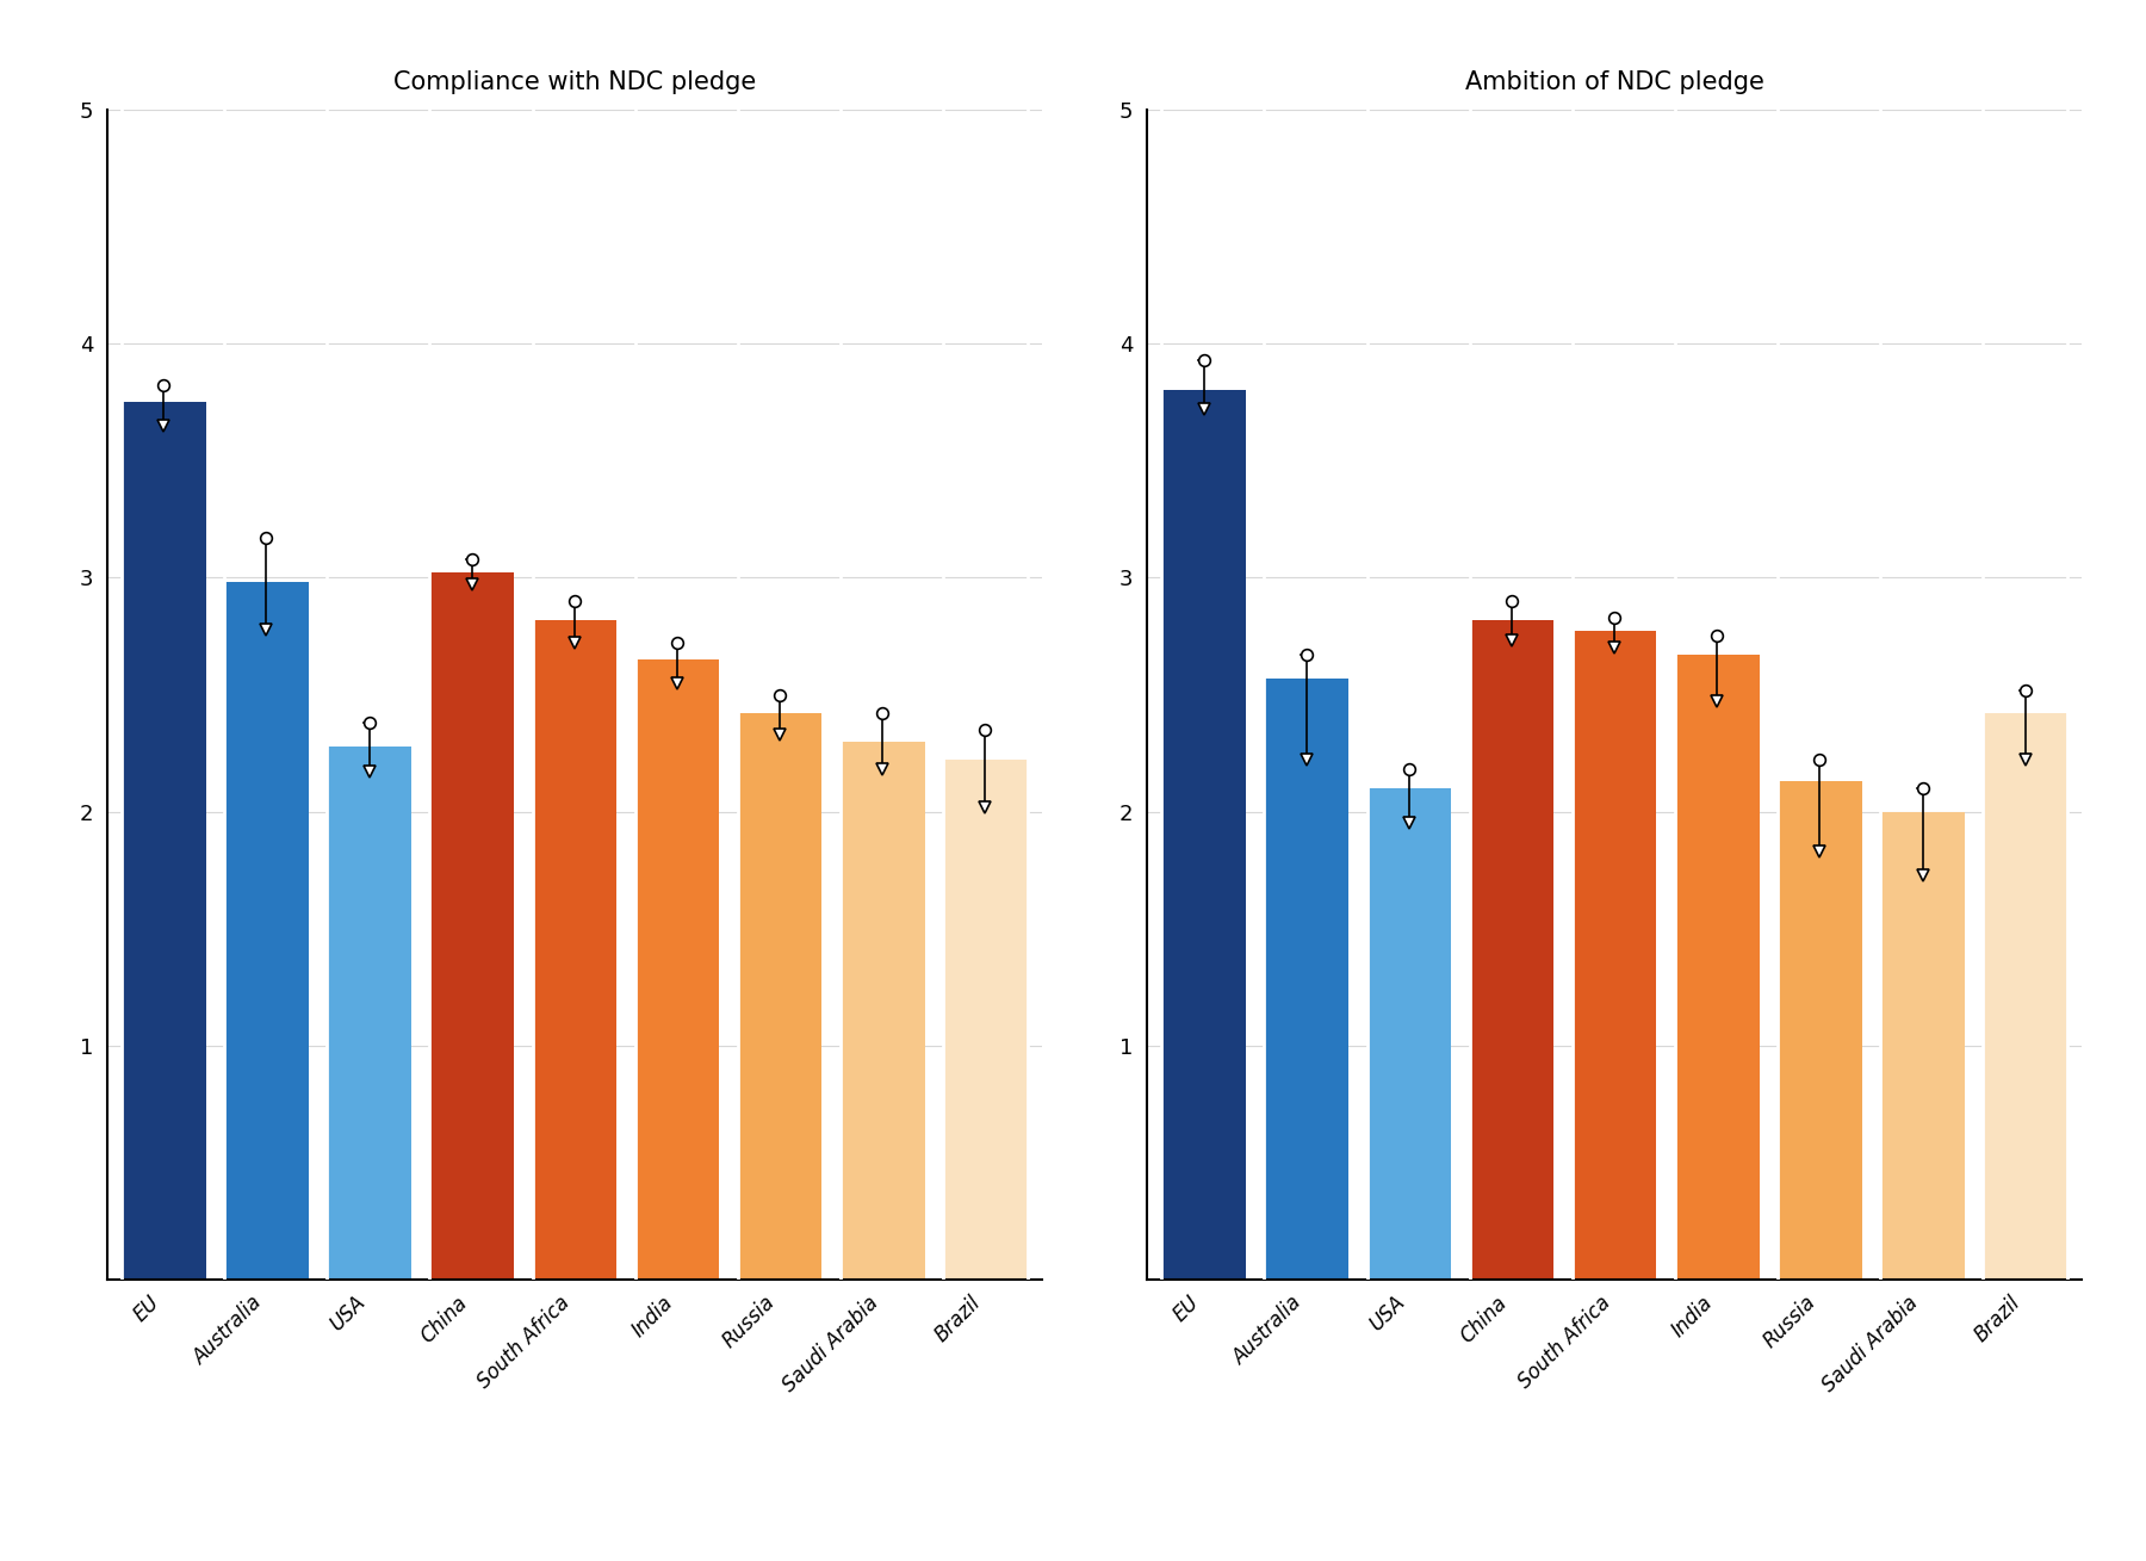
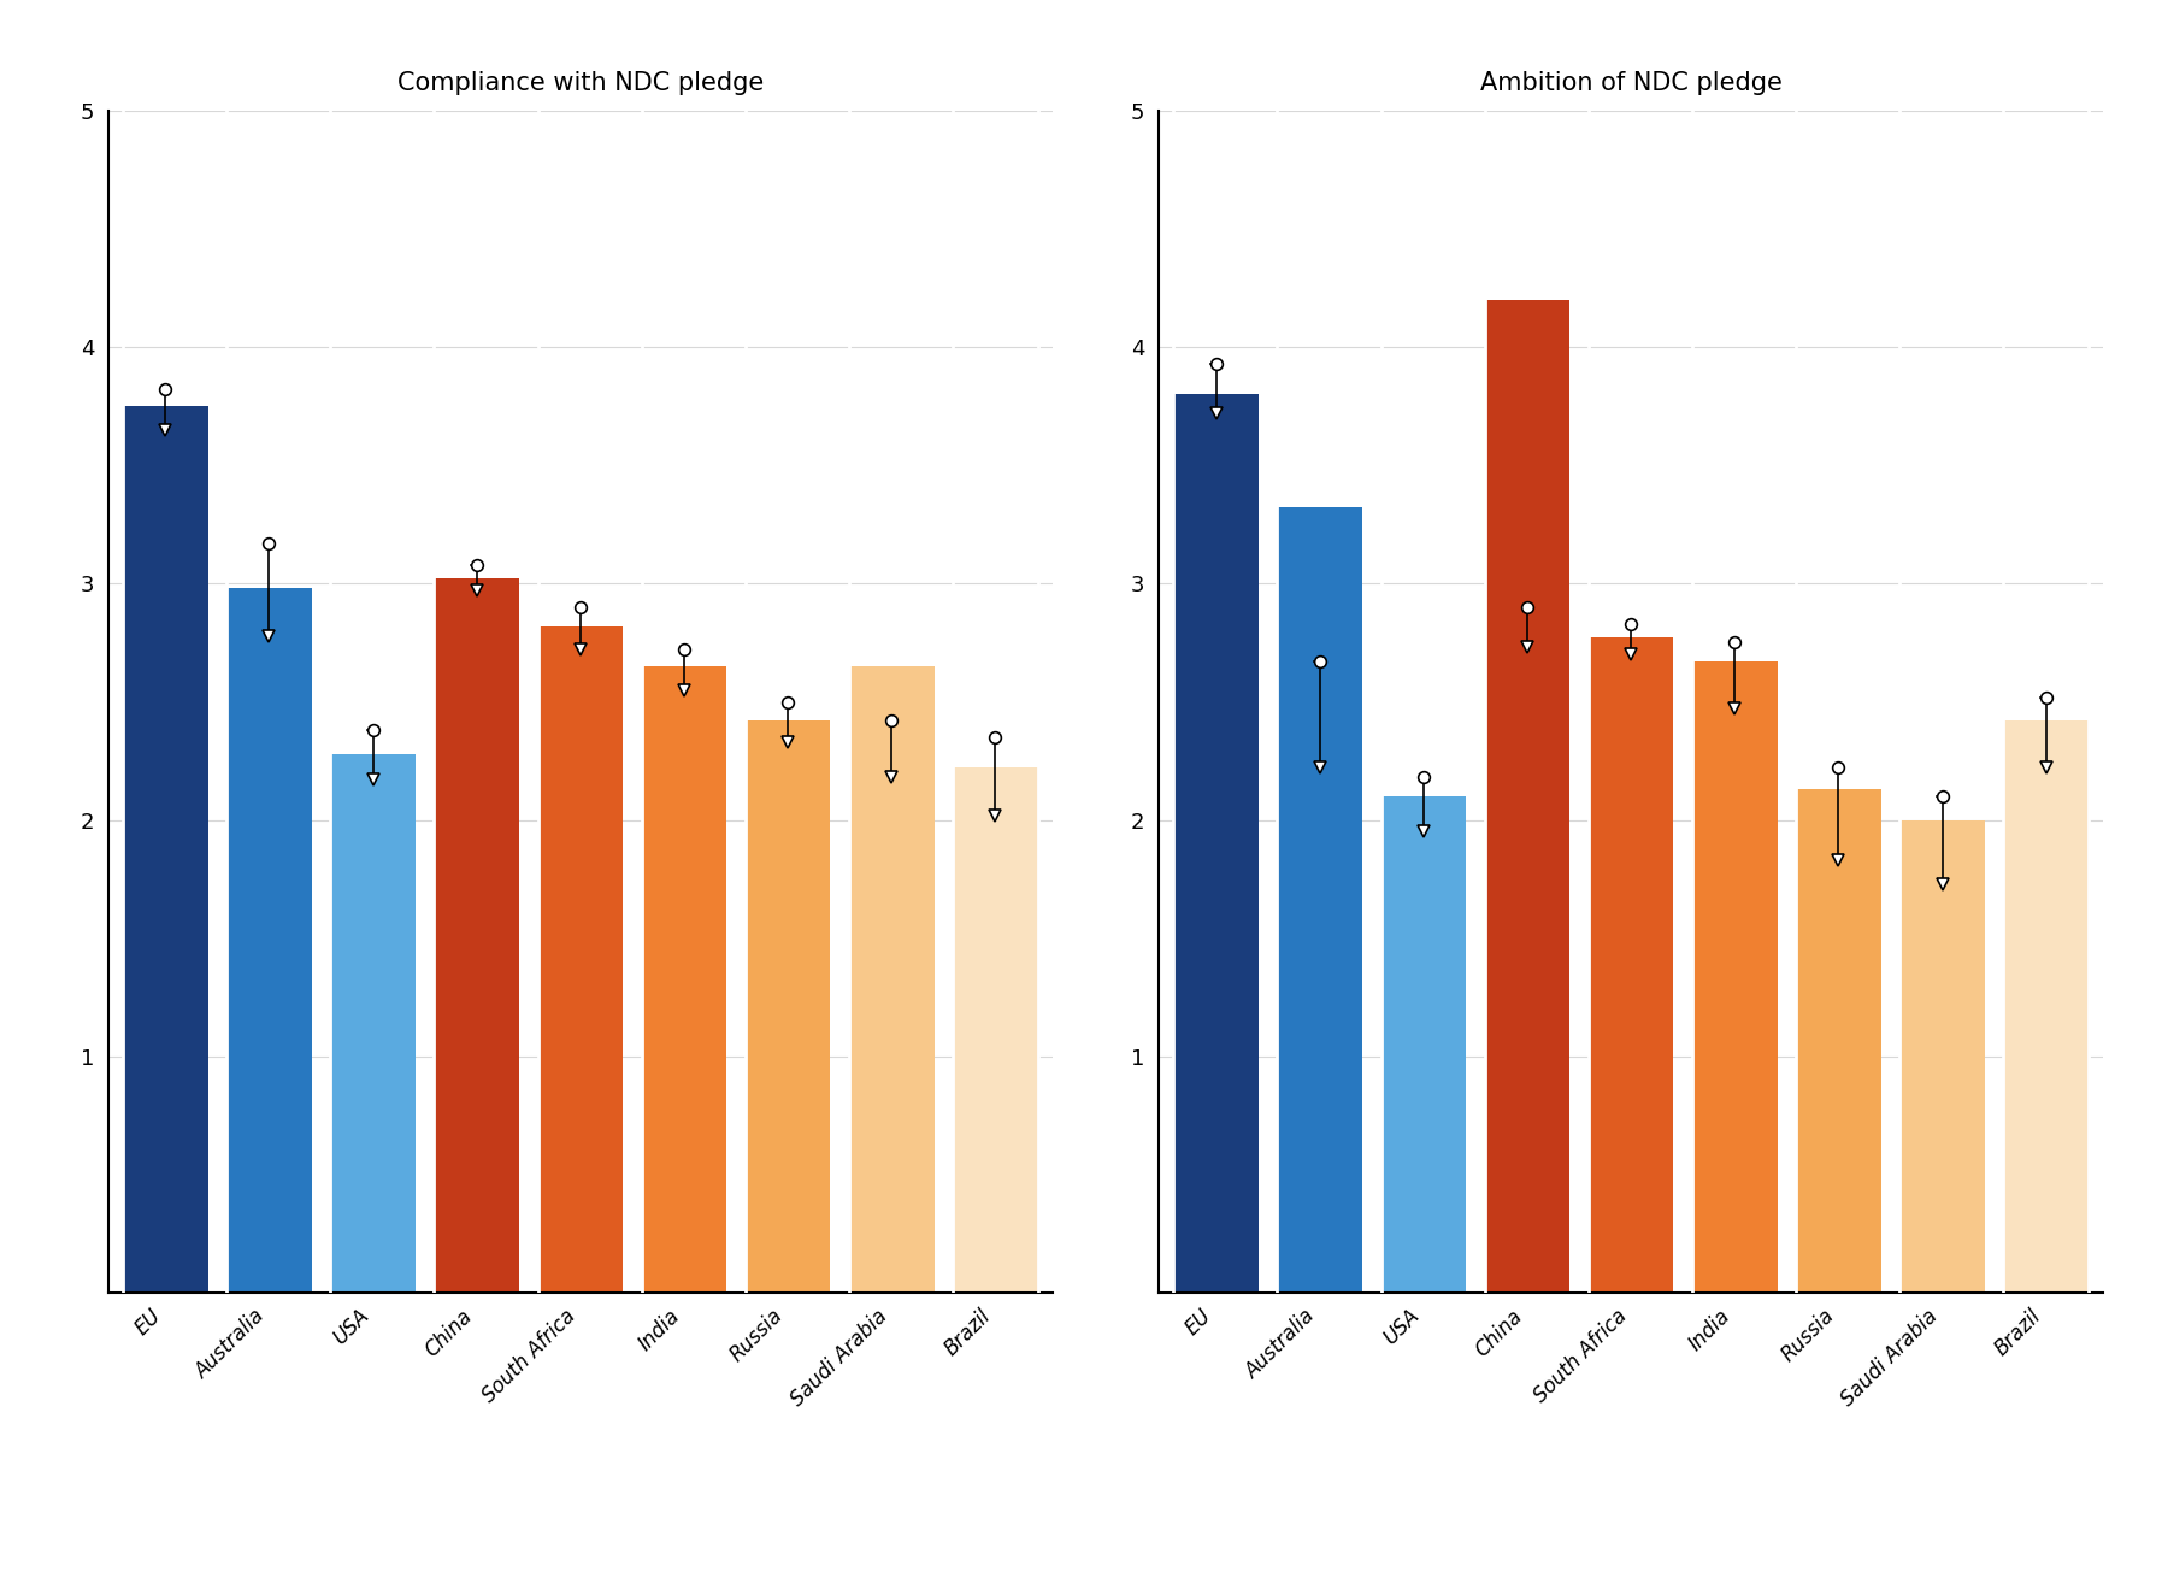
Compliance with NDC pledge/Saudi Arabia: 2.30 -> 2.65
Ambition of NDC pledge/Australia: 2.57 -> 3.32
Ambition of NDC pledge/China: 2.82 -> 4.20
